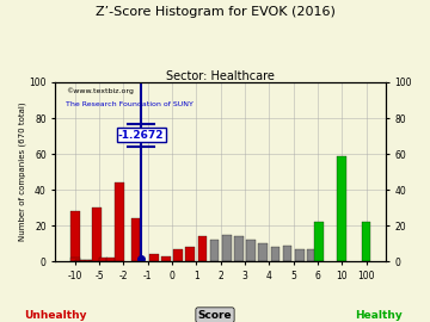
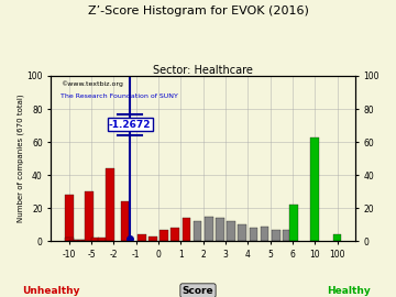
10: 59 -> 63
100: 22 -> 4
